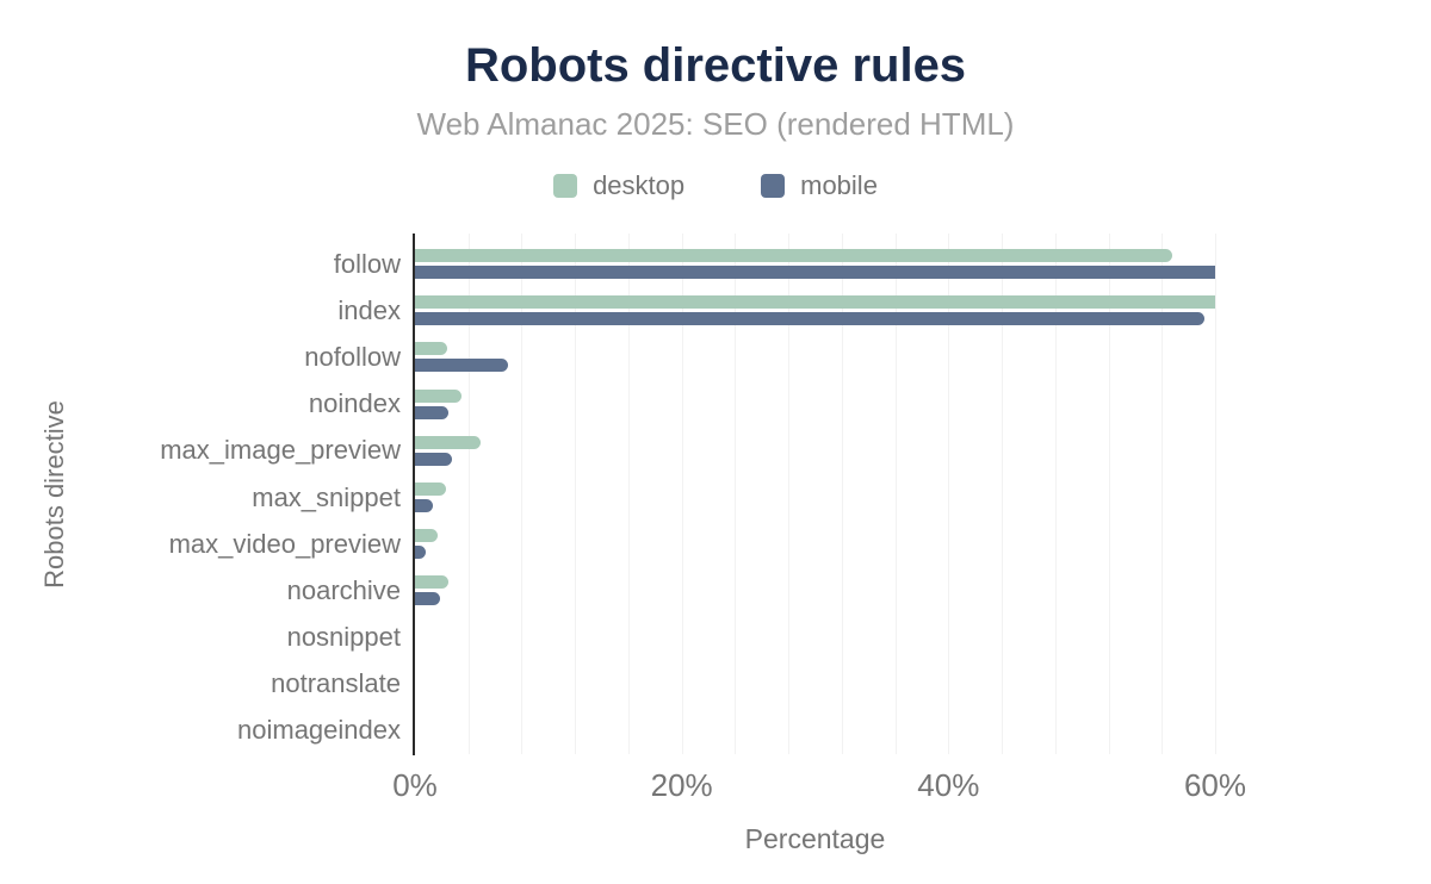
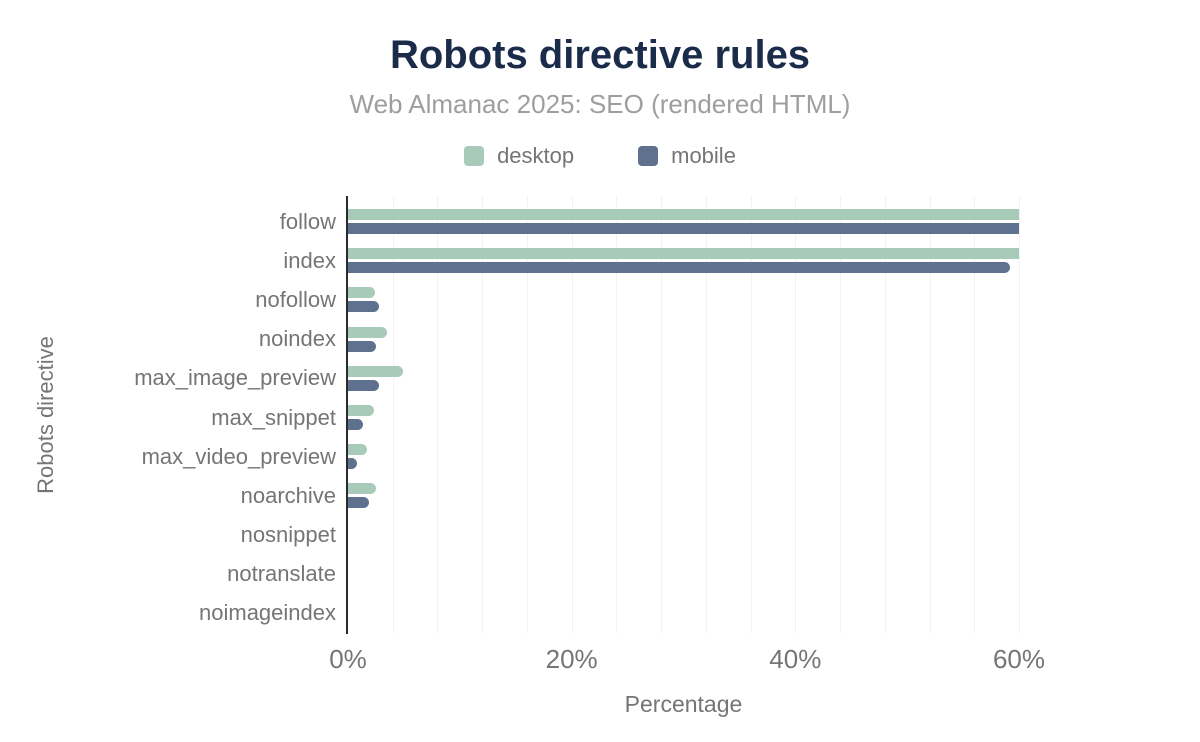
desktop/follow: 56.8% -> 60.0%
mobile/nofollow: 7.0% -> 2.8%
